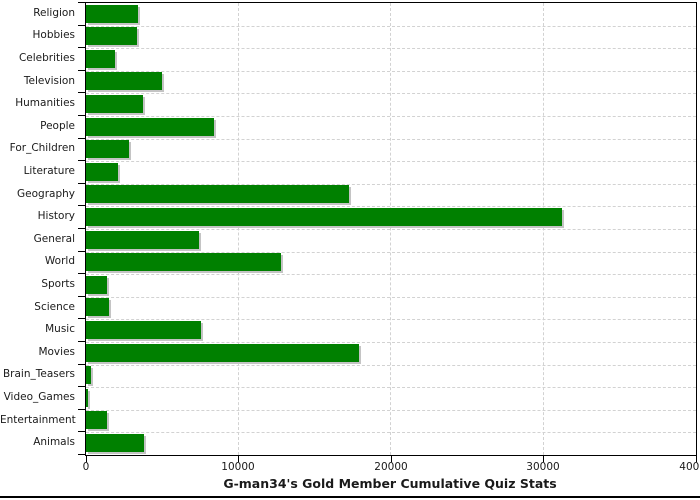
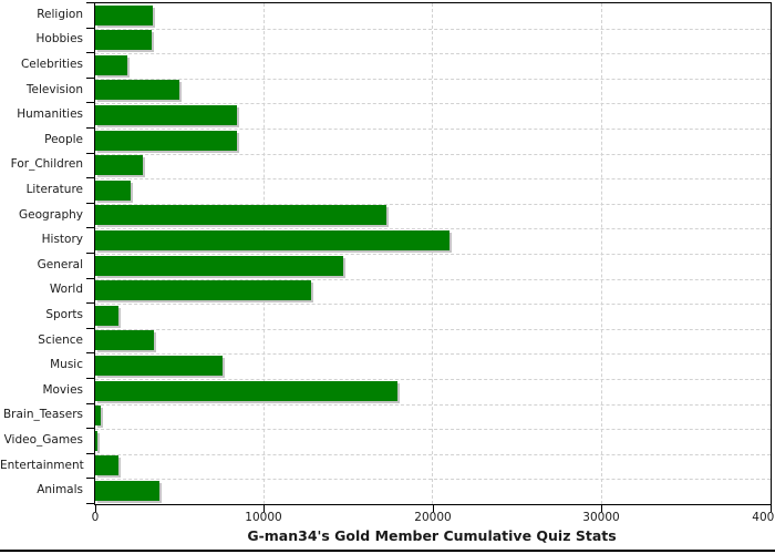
Humanities: 3800 -> 8400
History: 31200 -> 21000
General: 7400 -> 14700
Science: 1500 -> 3500
